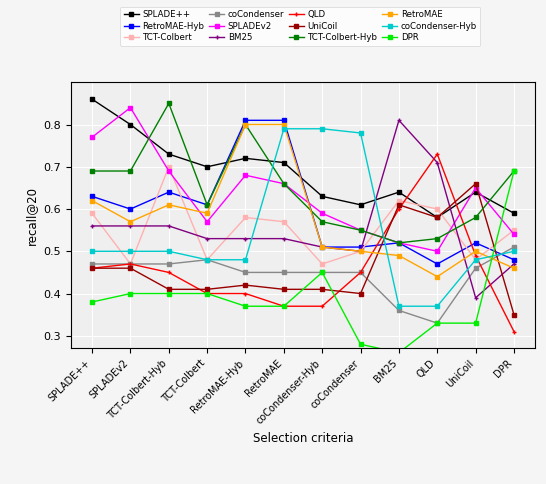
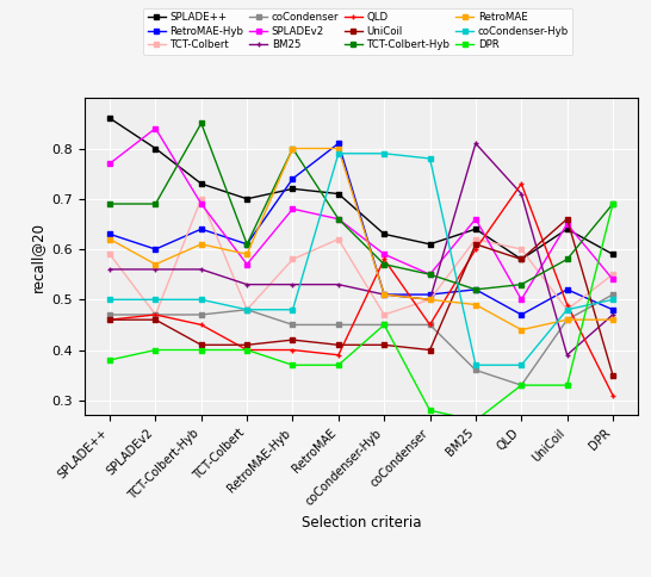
RetroMAE-Hyb/RetroMAE-Hyb: 0.81 -> 0.74
TCT-Colbert/RetroMAE: 0.57 -> 0.62
QLD/RetroMAE: 0.37 -> 0.39
QLD/coCondenser-Hyb: 0.37 -> 0.58
SPLADEv2/BM25: 0.52 -> 0.66
RetroMAE/UniCoil: 0.50 -> 0.46
